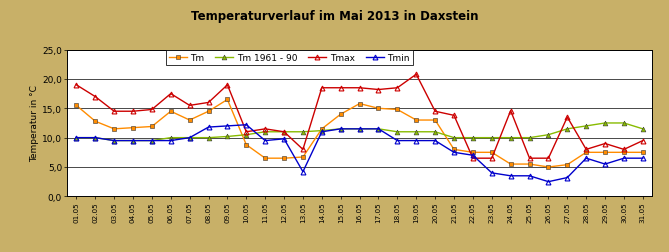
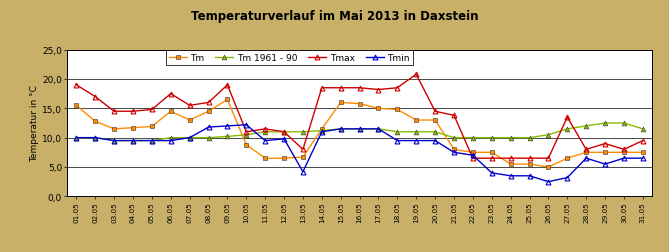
Tm/15.05: 14,0 -> 16,0
Tmax/24.05: 14,6 -> 6,5
Tm/27.05: 5,4 -> 6,5
